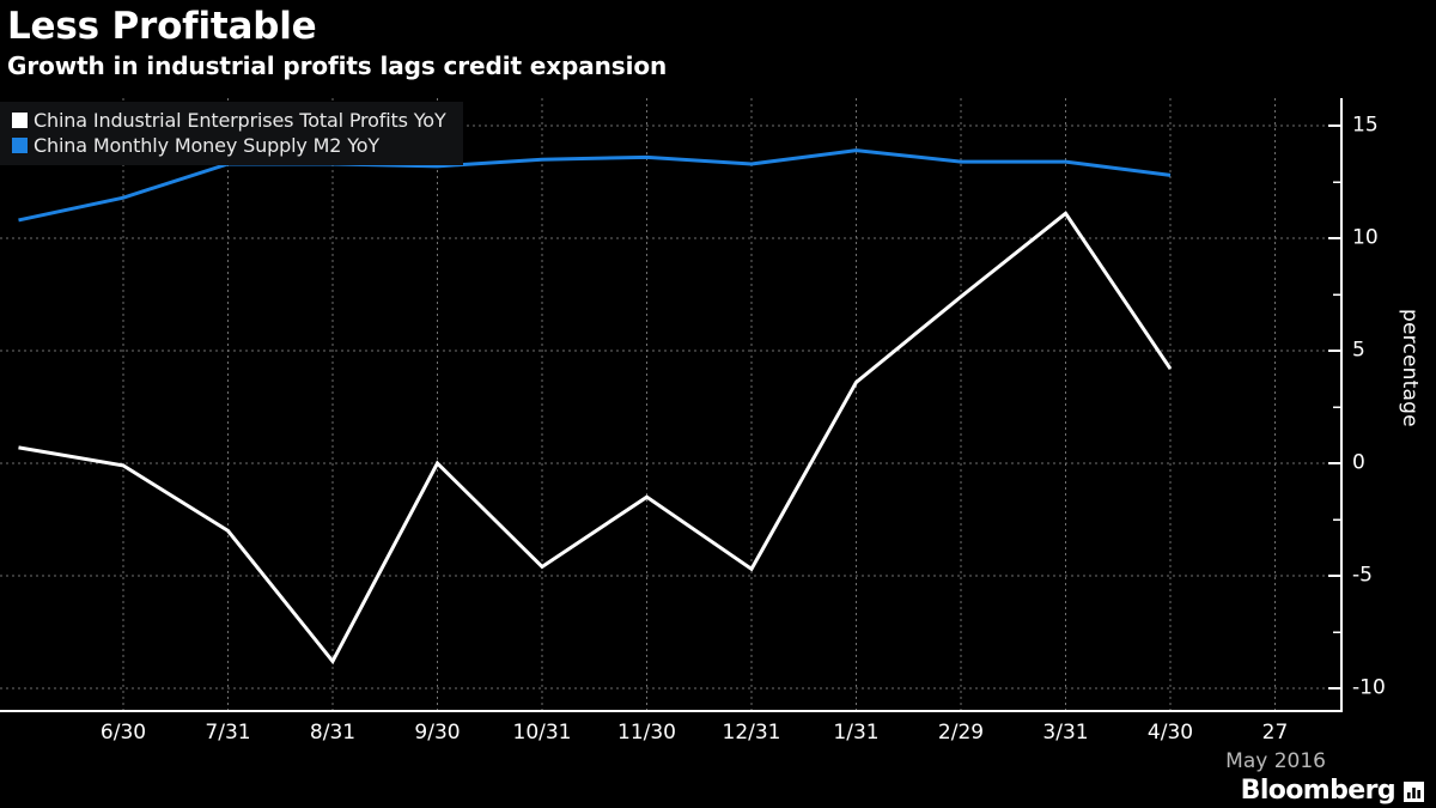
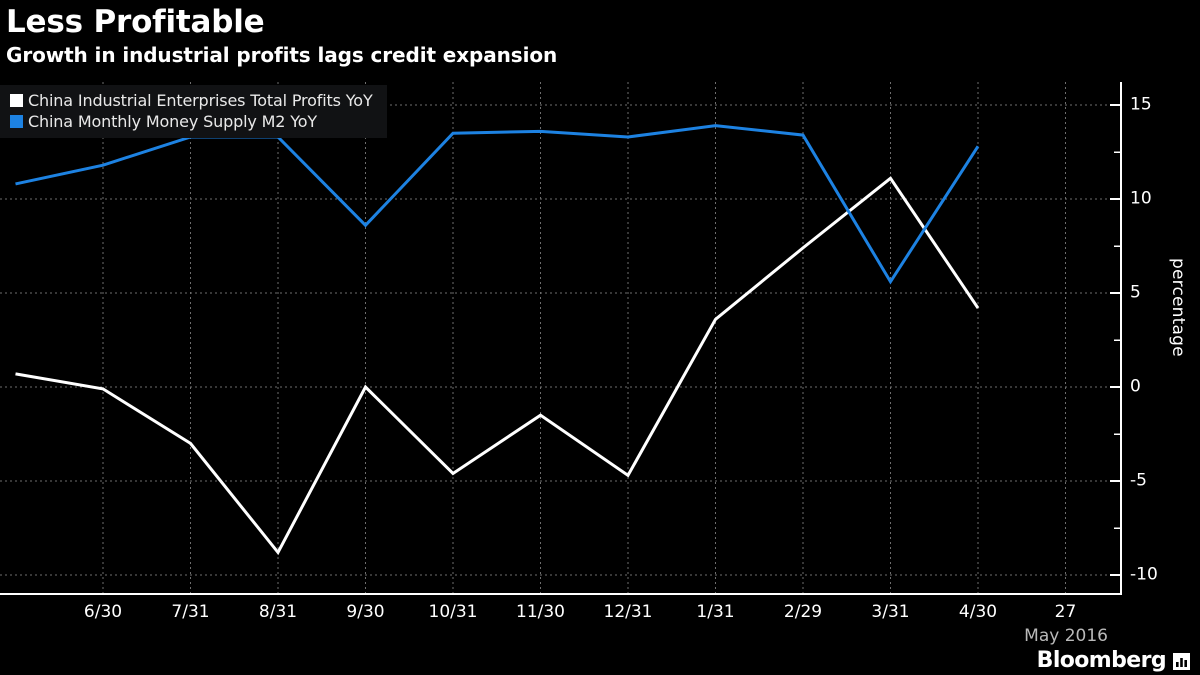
China Monthly Money Supply M2 YoY/9/30: 13.2 -> 8.6
China Monthly Money Supply M2 YoY/3/31: 13.4 -> 5.6
